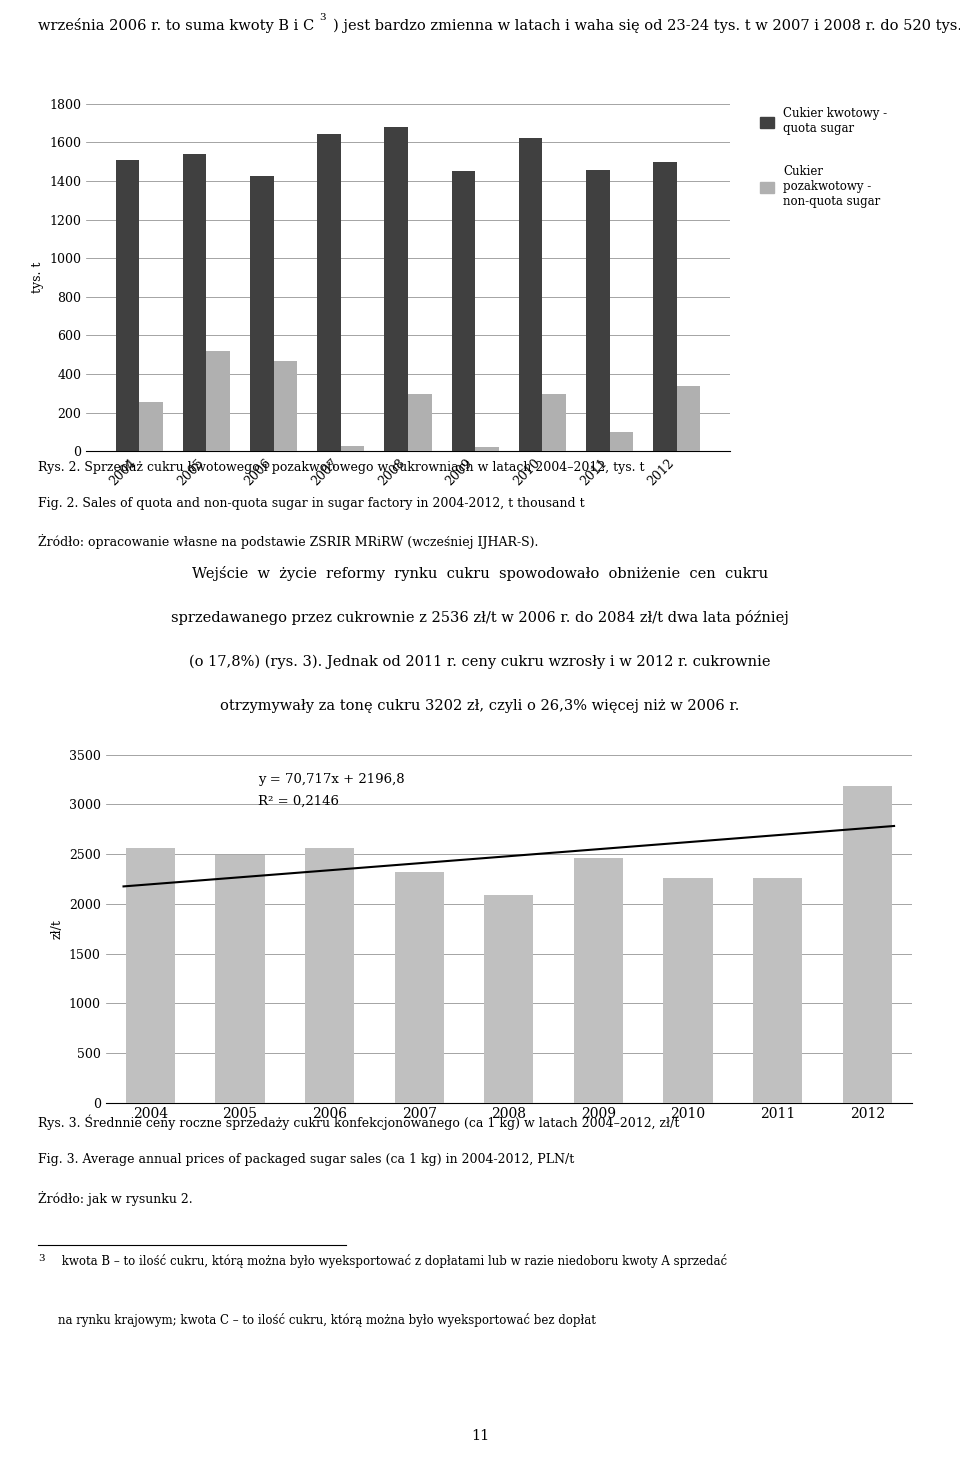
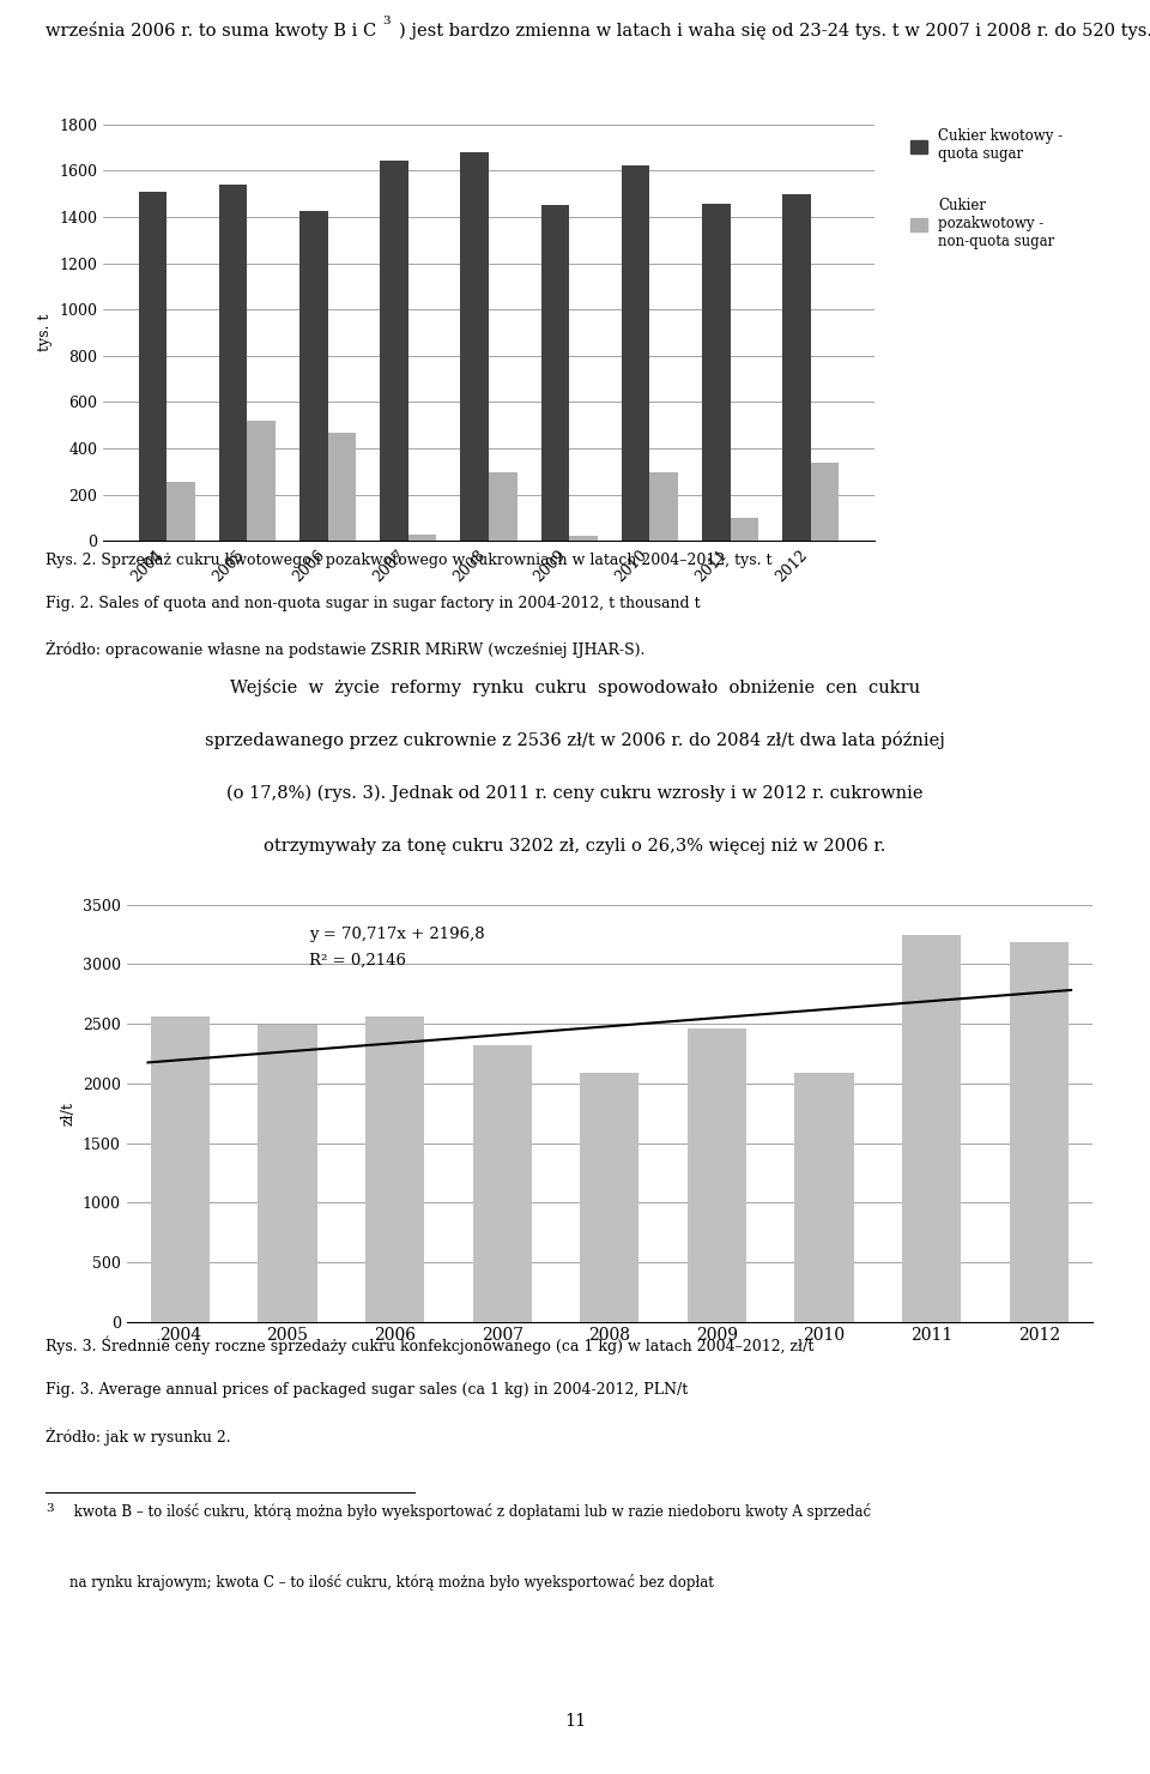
2010: 2260 -> 2090
2011: 2260 -> 3250
